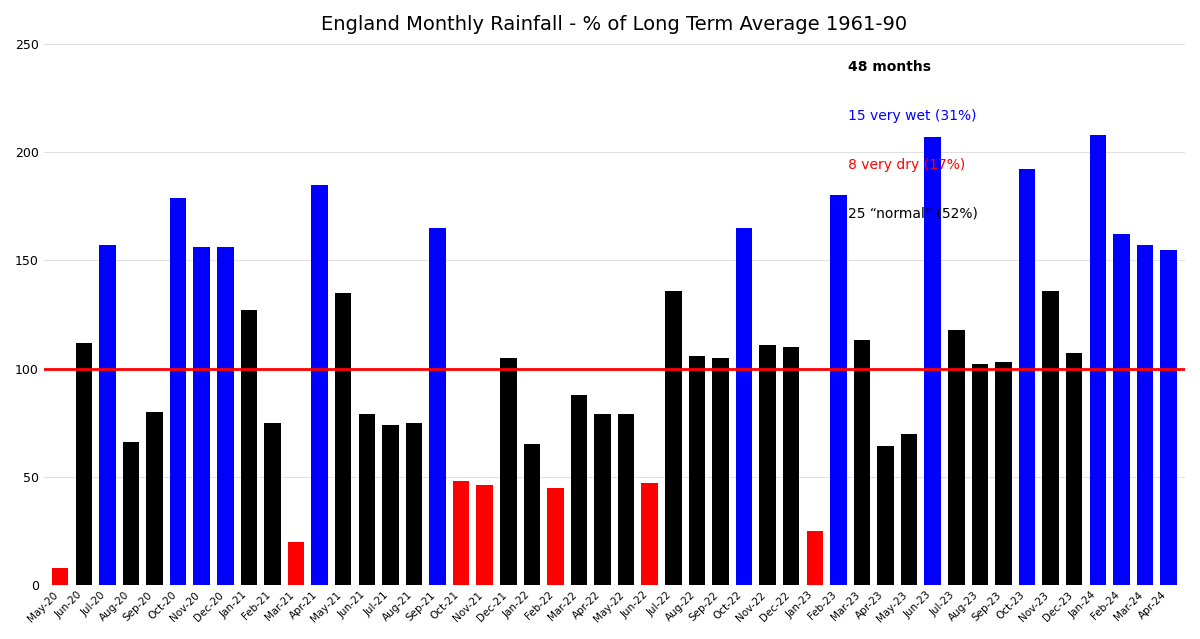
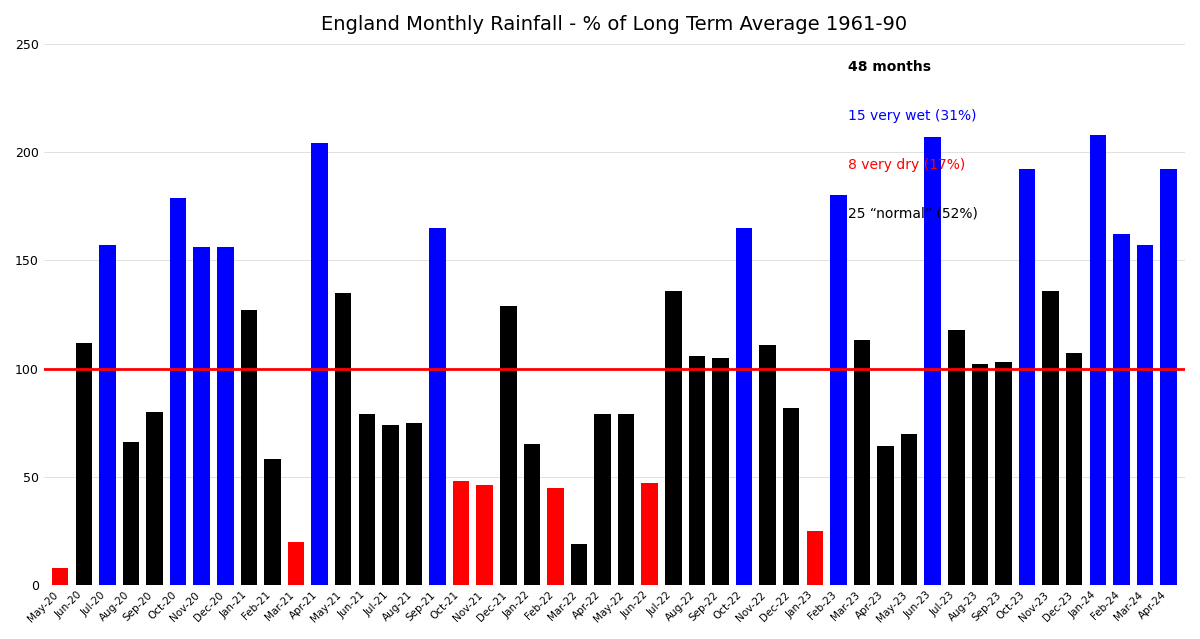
Feb-21: 75 -> 58
Apr-21: 185 -> 204
Dec-21: 105 -> 129
Mar-22: 88 -> 19
Dec-22: 110 -> 82
Apr-24: 155 -> 192
